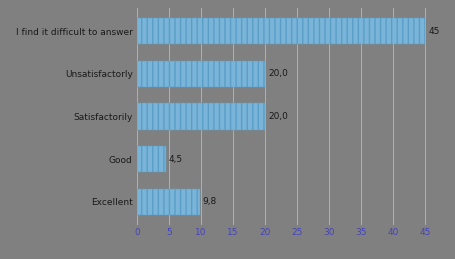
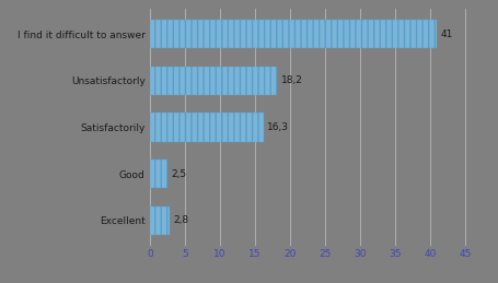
I find it difficult to answer: 45 -> 41
Unsatisfactorly: 20,0 -> 18,2
Satisfactorily: 20,0 -> 16,3
Good: 4,5 -> 2,5
Excellent: 9,8 -> 2,8
